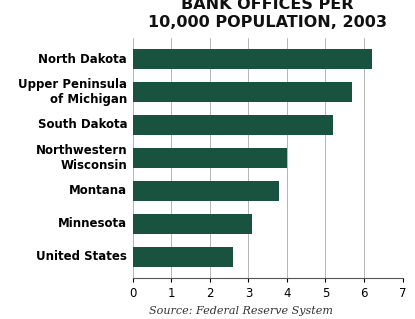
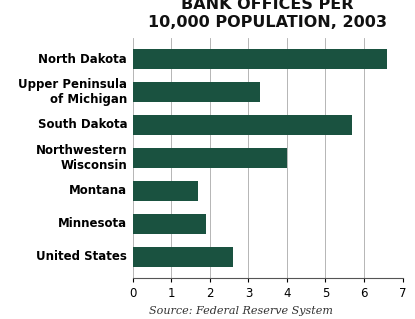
North Dakota: 6.2 -> 6.6
Upper Peninsula of Michigan: 5.7 -> 3.3
South Dakota: 5.2 -> 5.7
Montana: 3.8 -> 1.7
Minnesota: 3.1 -> 1.9
